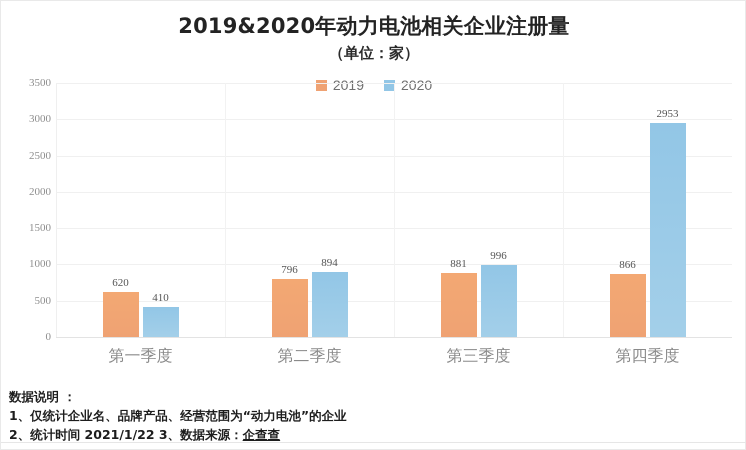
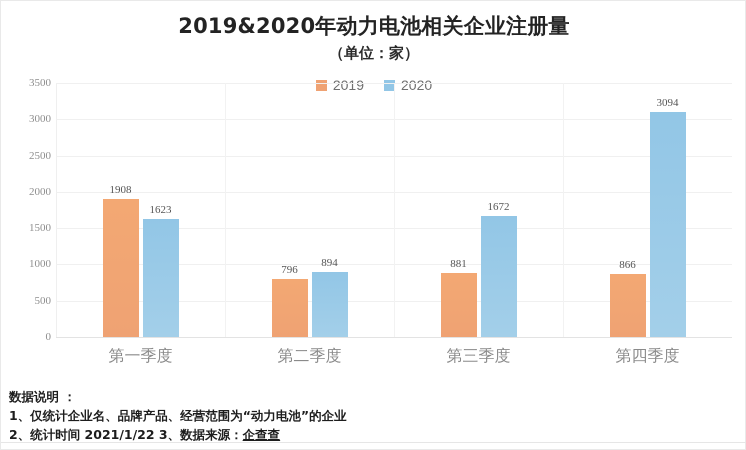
2019/第一季度: 620 -> 1908
2020/第一季度: 410 -> 1623
2020/第三季度: 996 -> 1672
2020/第四季度: 2953 -> 3094
